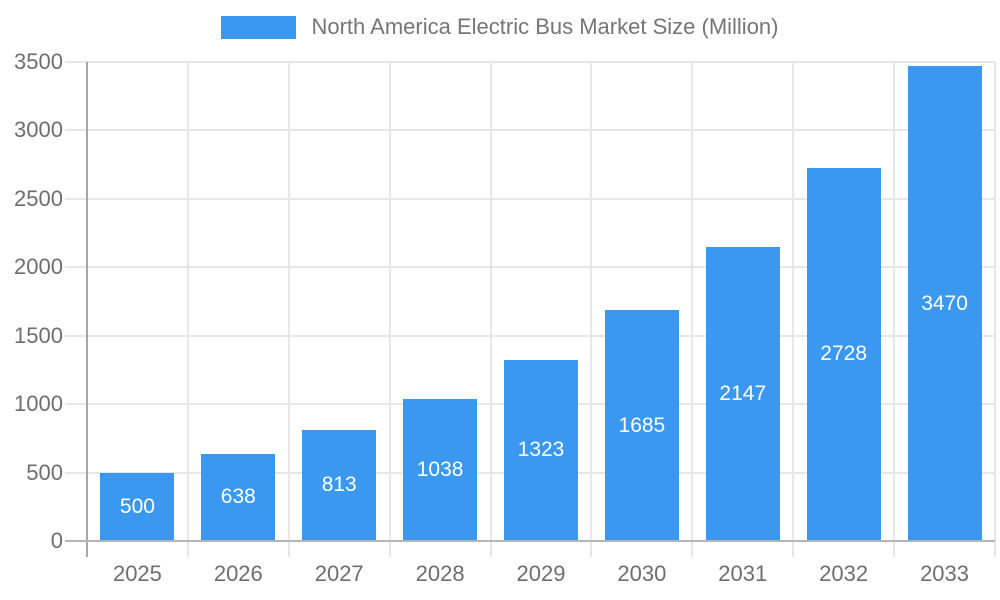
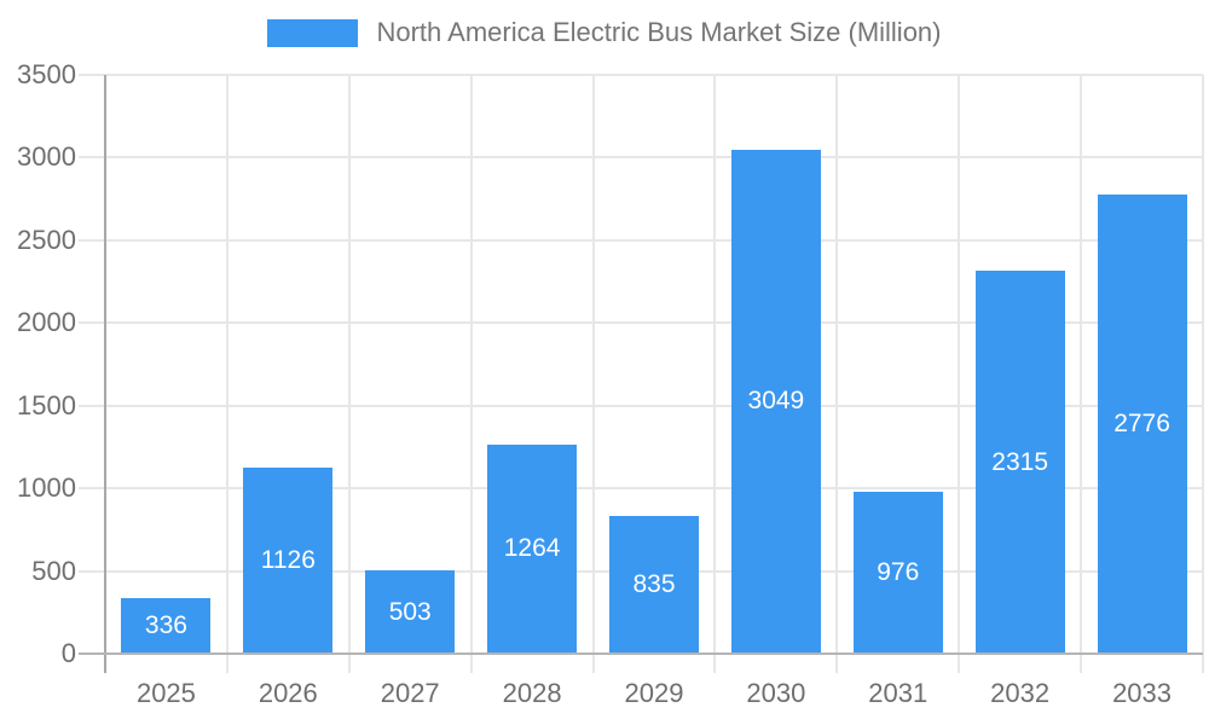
2025: 500 -> 336
2026: 638 -> 1126
2027: 813 -> 503
2028: 1038 -> 1264
2029: 1323 -> 835
2030: 1685 -> 3049
2031: 2147 -> 976
2032: 2728 -> 2315
2033: 3470 -> 2776
